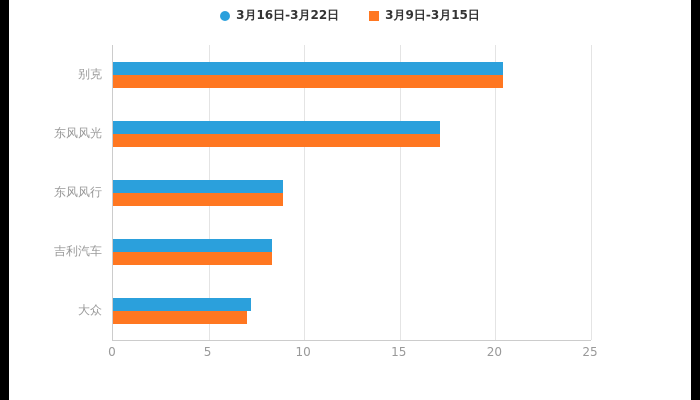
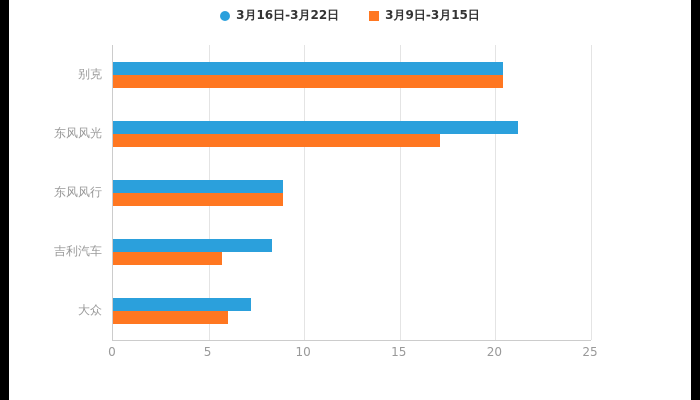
3月16日-3月22日/东风风光: 17.1 -> 21.2
3月9日-3月15日/吉利汽车: 8.3 -> 5.7
3月9日-3月15日/大众: 7.0 -> 6.0
